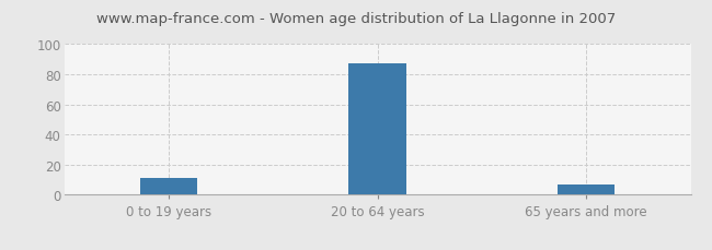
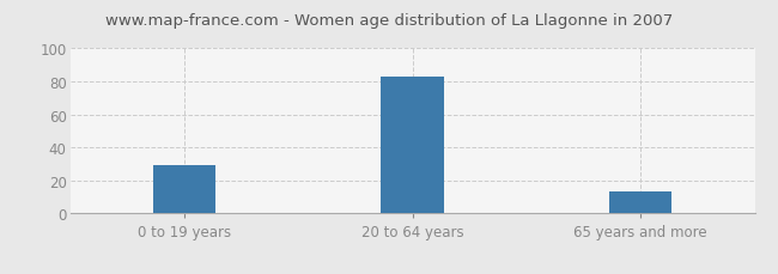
0 to 19 years: 11 -> 29
20 to 64 years: 87 -> 83
65 years and more: 7 -> 13
